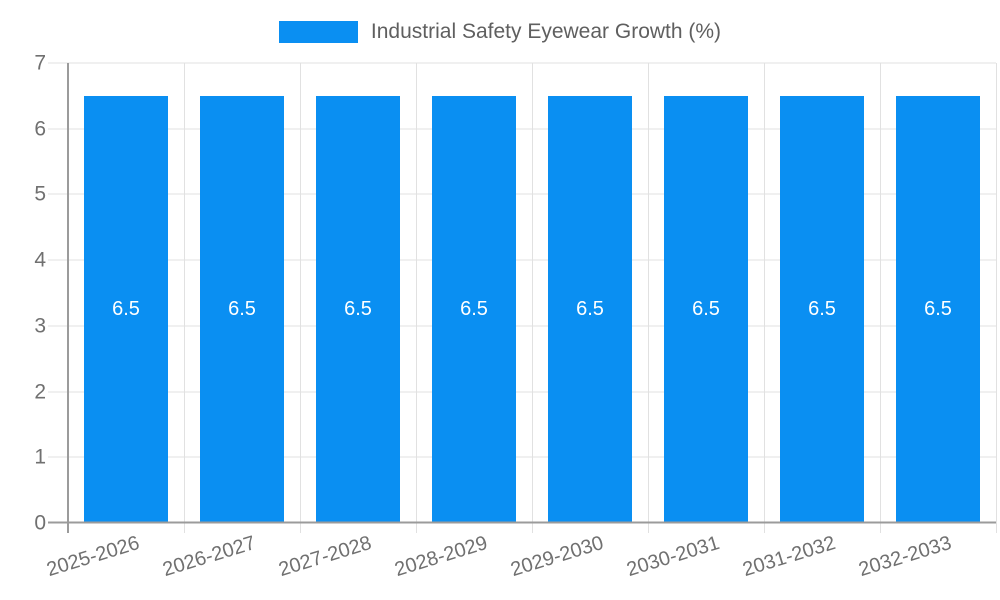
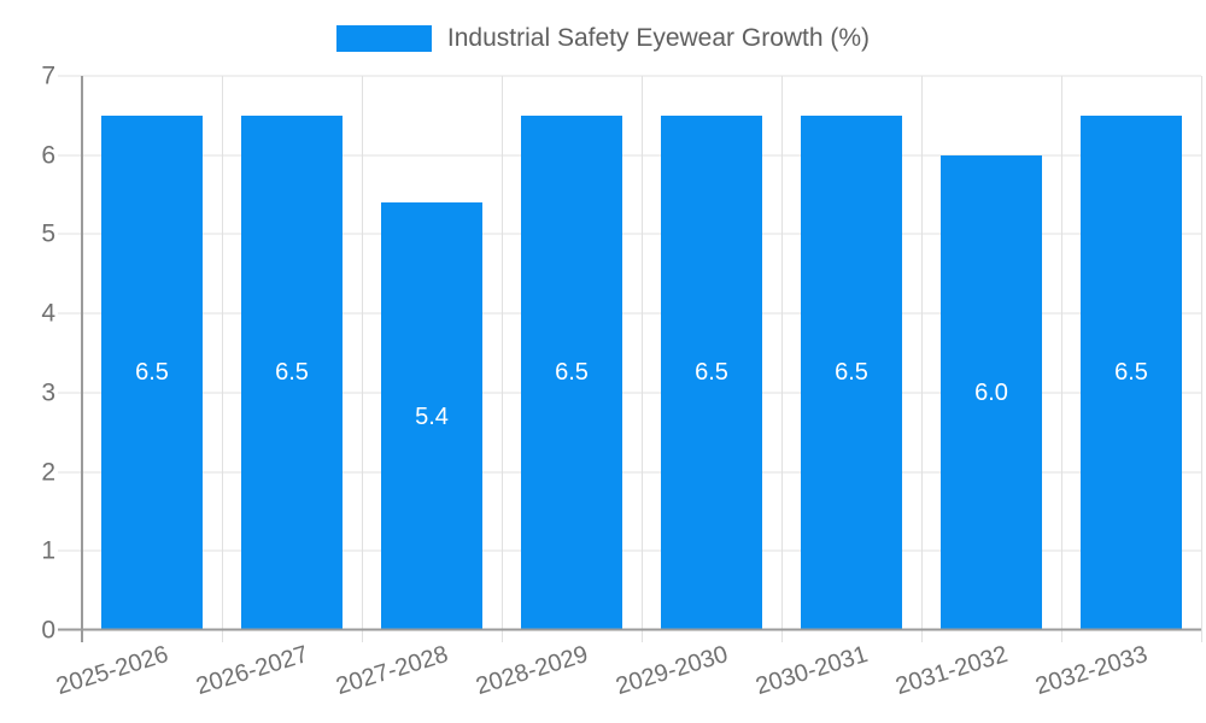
2027-2028: 6.5 -> 5.4
2031-2032: 6.5 -> 6.0
